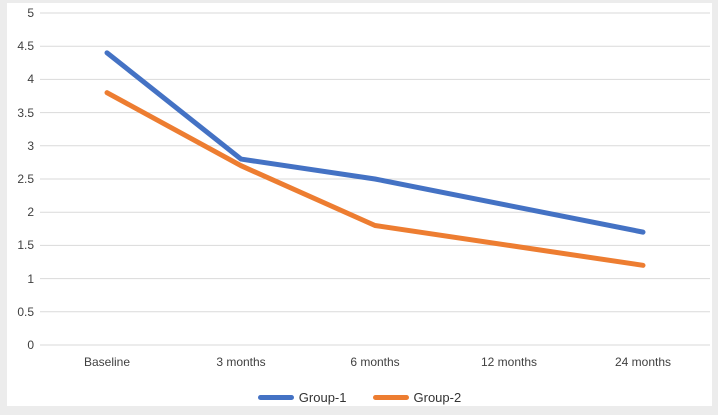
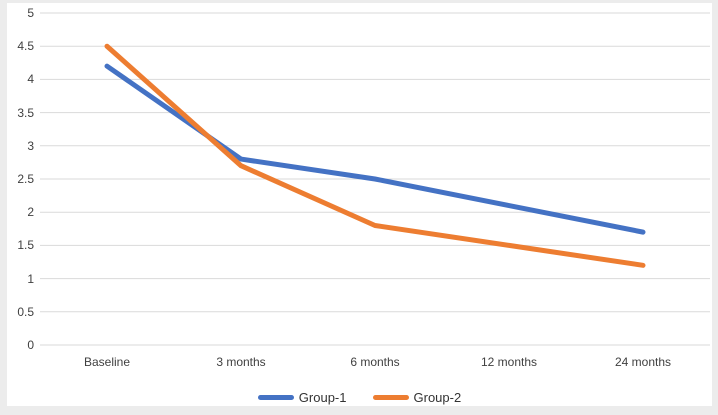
Group-1/Baseline: 4.4 -> 4.2
Group-2/Baseline: 3.8 -> 4.5
